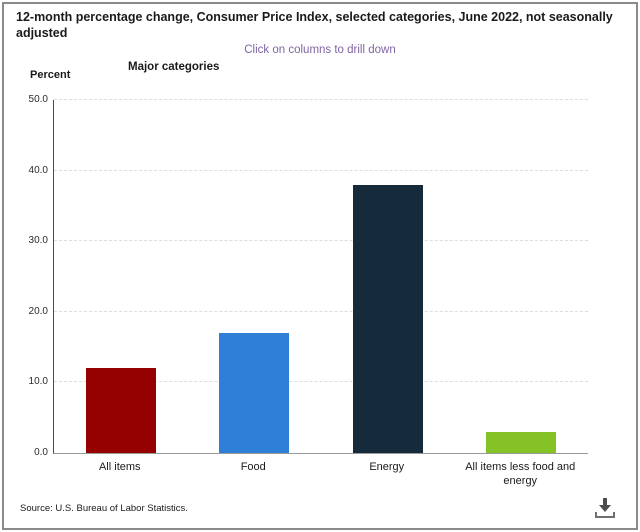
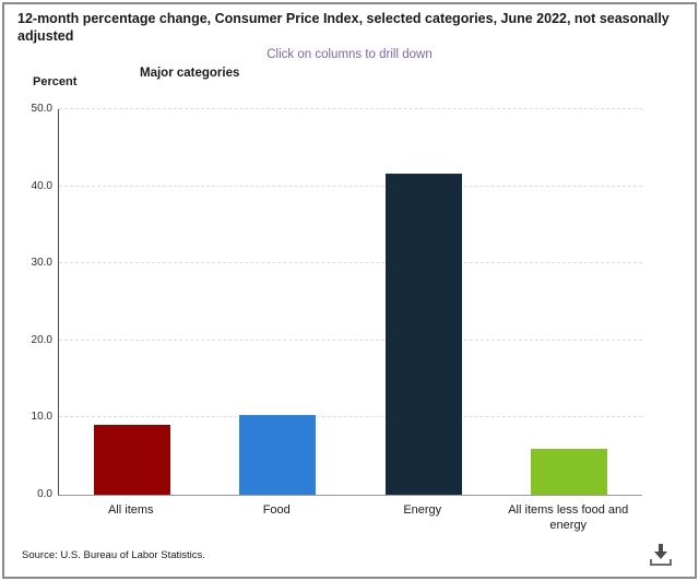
All items: 12 -> 9
Food: 17 -> 10
Energy: 38 -> 42
All items less food and energy: 3 -> 6
